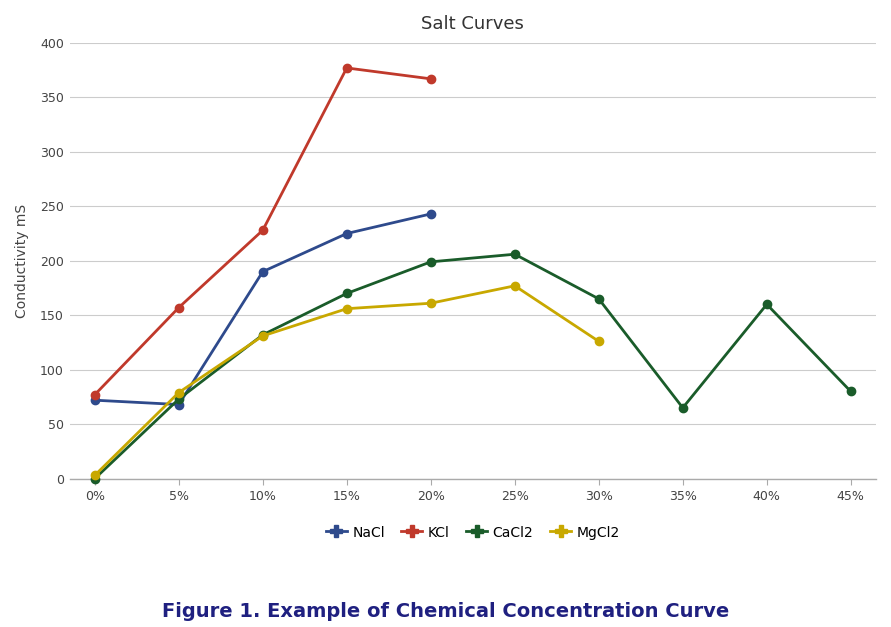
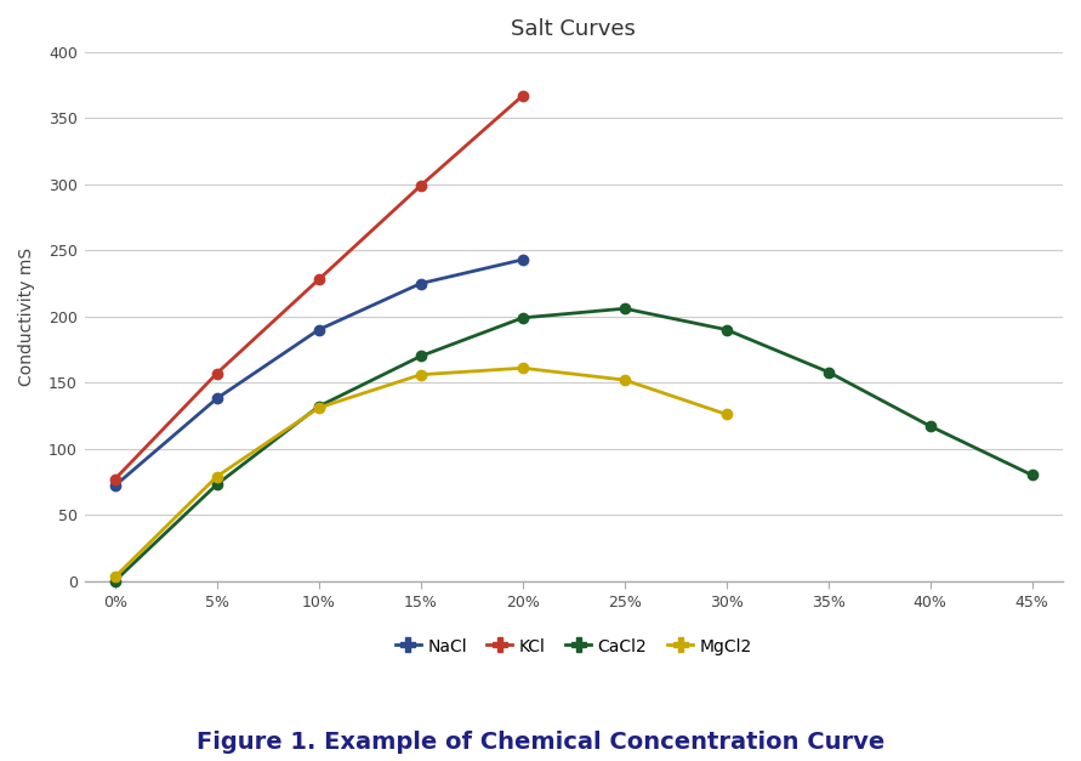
NaCl/5%: 68 -> 138
KCl/15%: 377 -> 299
MgCl2/25%: 177 -> 152
CaCl2/30%: 165 -> 190
CaCl2/35%: 65 -> 158
CaCl2/40%: 160 -> 117
